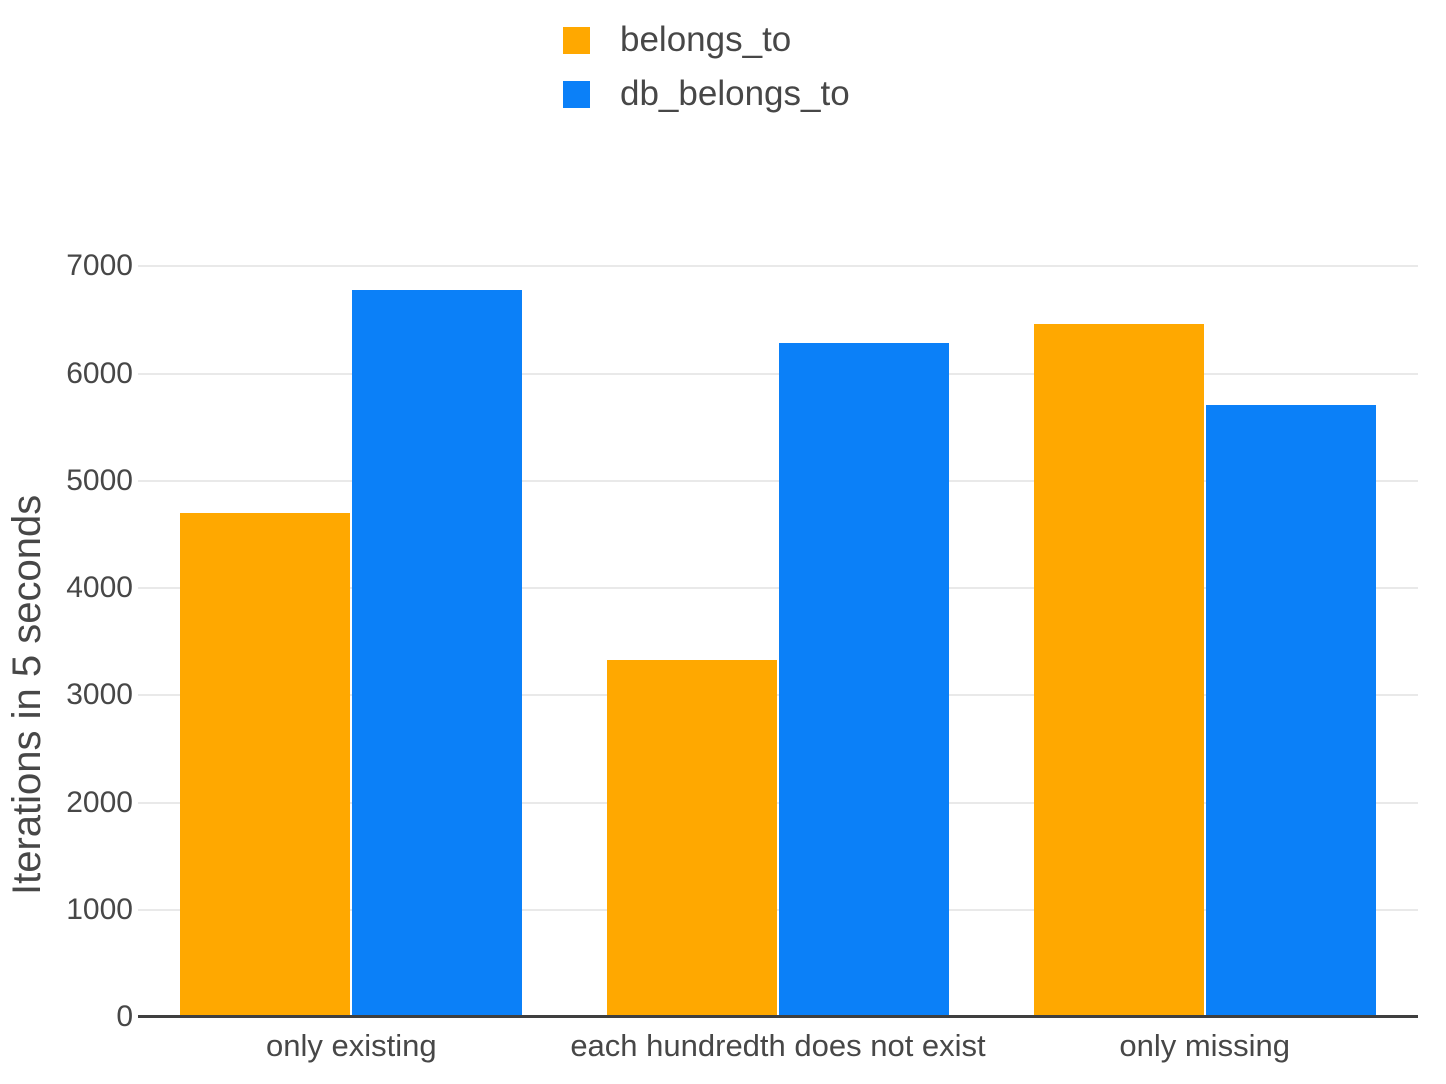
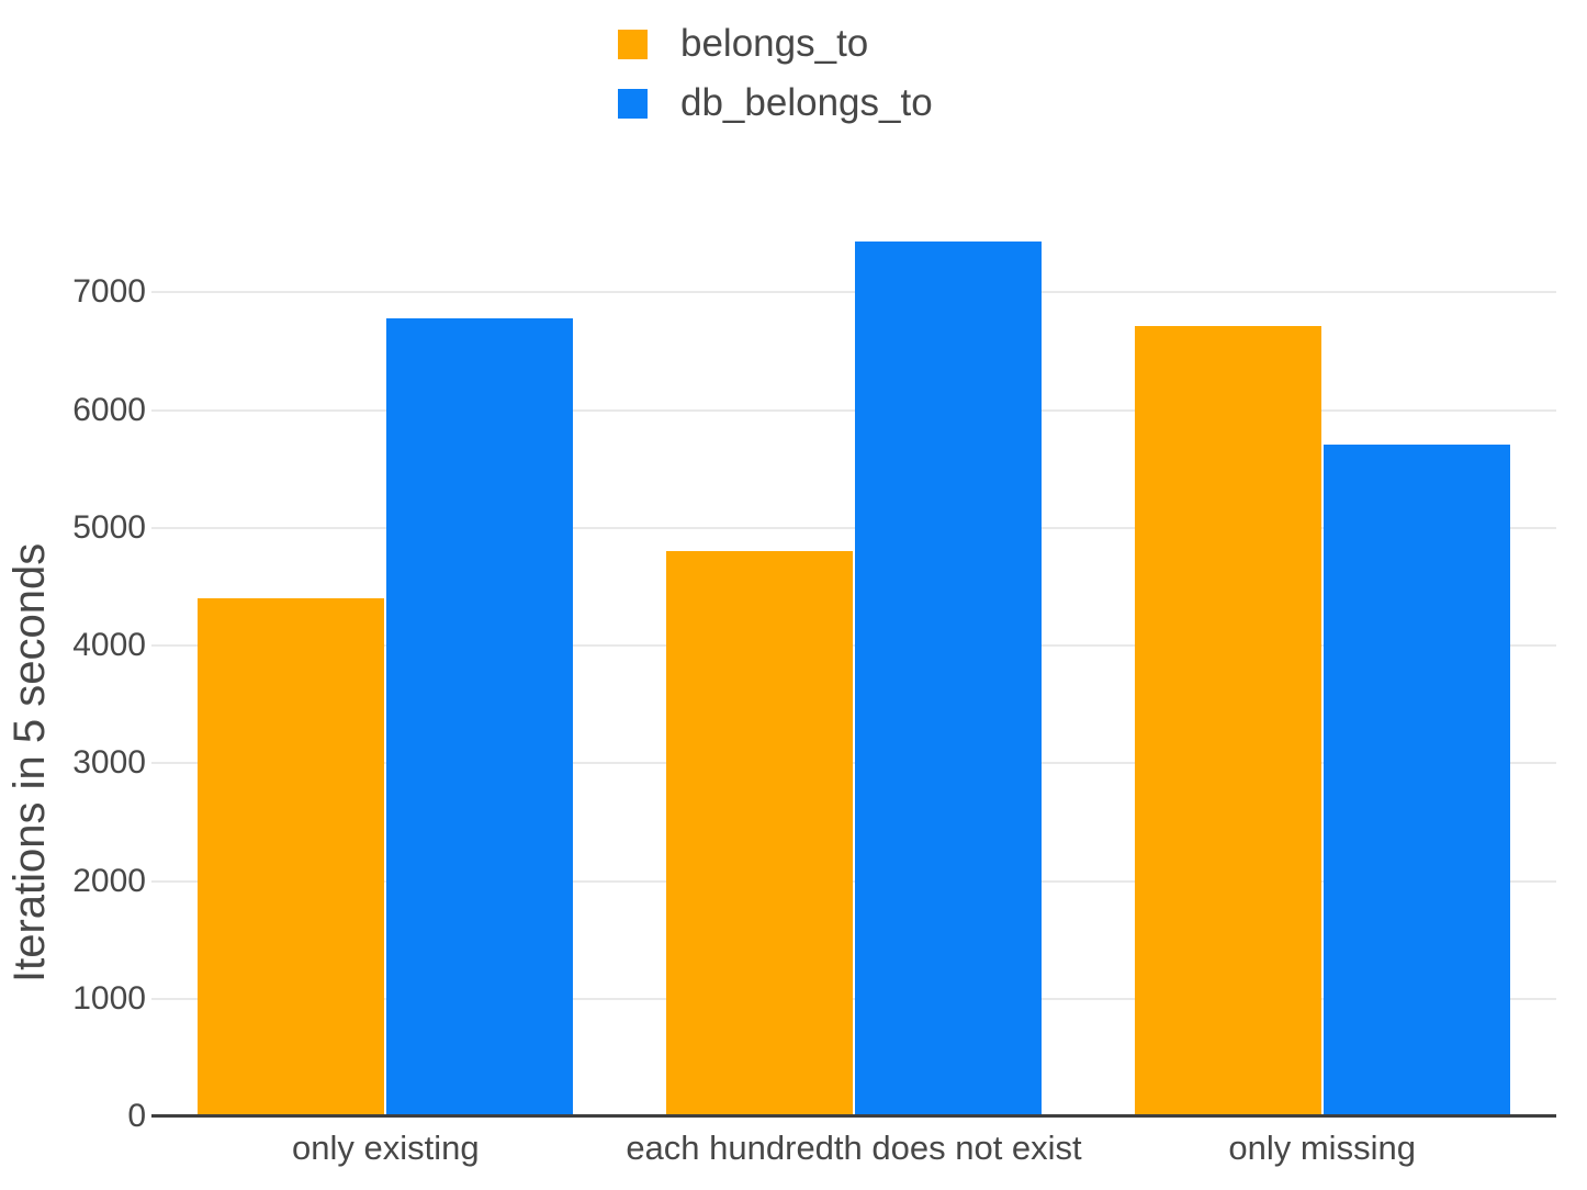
belongs_to/only existing: 4700 -> 4400
belongs_to/each hundredth does not exist: 3330 -> 4800
db_belongs_to/each hundredth does not exist: 6290 -> 7430
belongs_to/only missing: 6460 -> 6720
